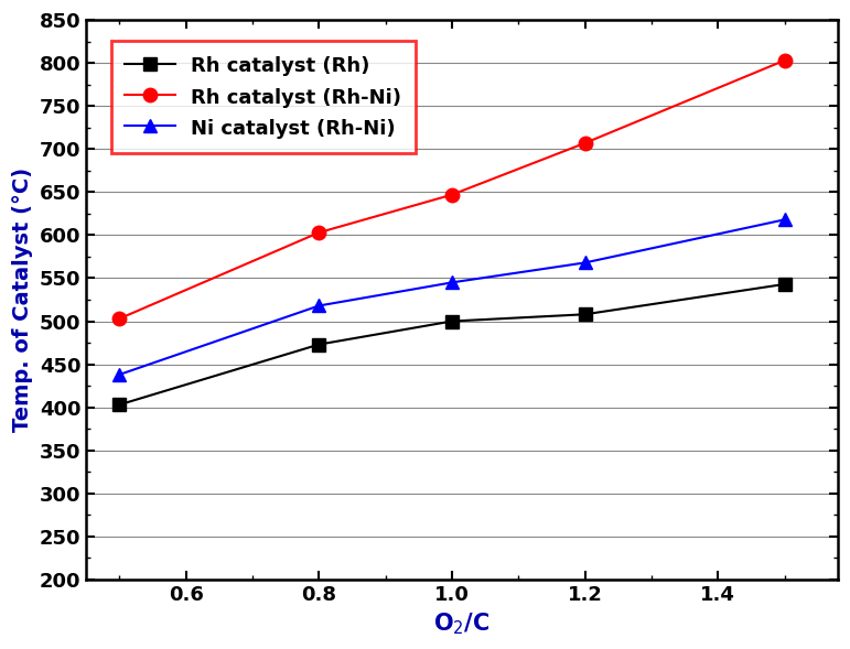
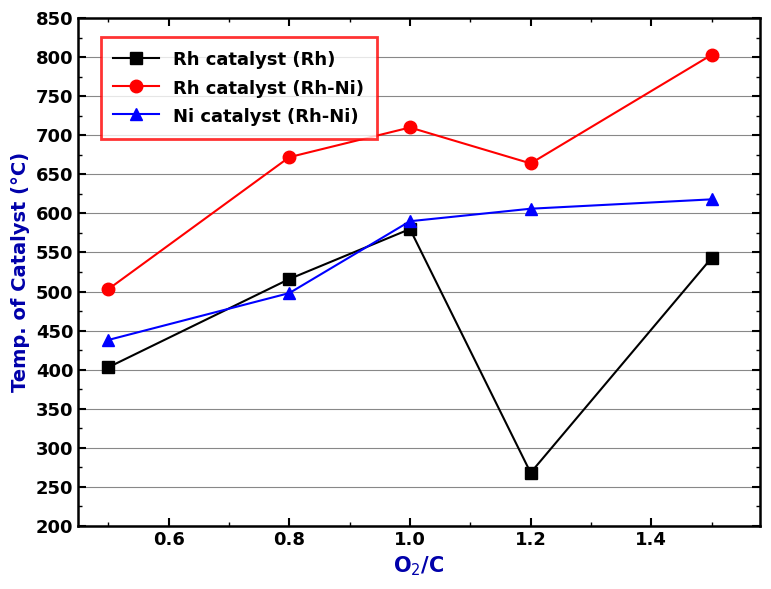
Rh catalyst (Rh)/0.8: 473 -> 516
Rh catalyst (Rh-Ni)/0.8: 603 -> 672
Ni catalyst (Rh-Ni)/0.8: 518 -> 498
Rh catalyst (Rh)/1.0: 500 -> 580
Rh catalyst (Rh-Ni)/1.0: 647 -> 710
Ni catalyst (Rh-Ni)/1.0: 545 -> 590
Rh catalyst (Rh)/1.2: 508 -> 268
Rh catalyst (Rh-Ni)/1.2: 707 -> 664
Ni catalyst (Rh-Ni)/1.2: 568 -> 606
